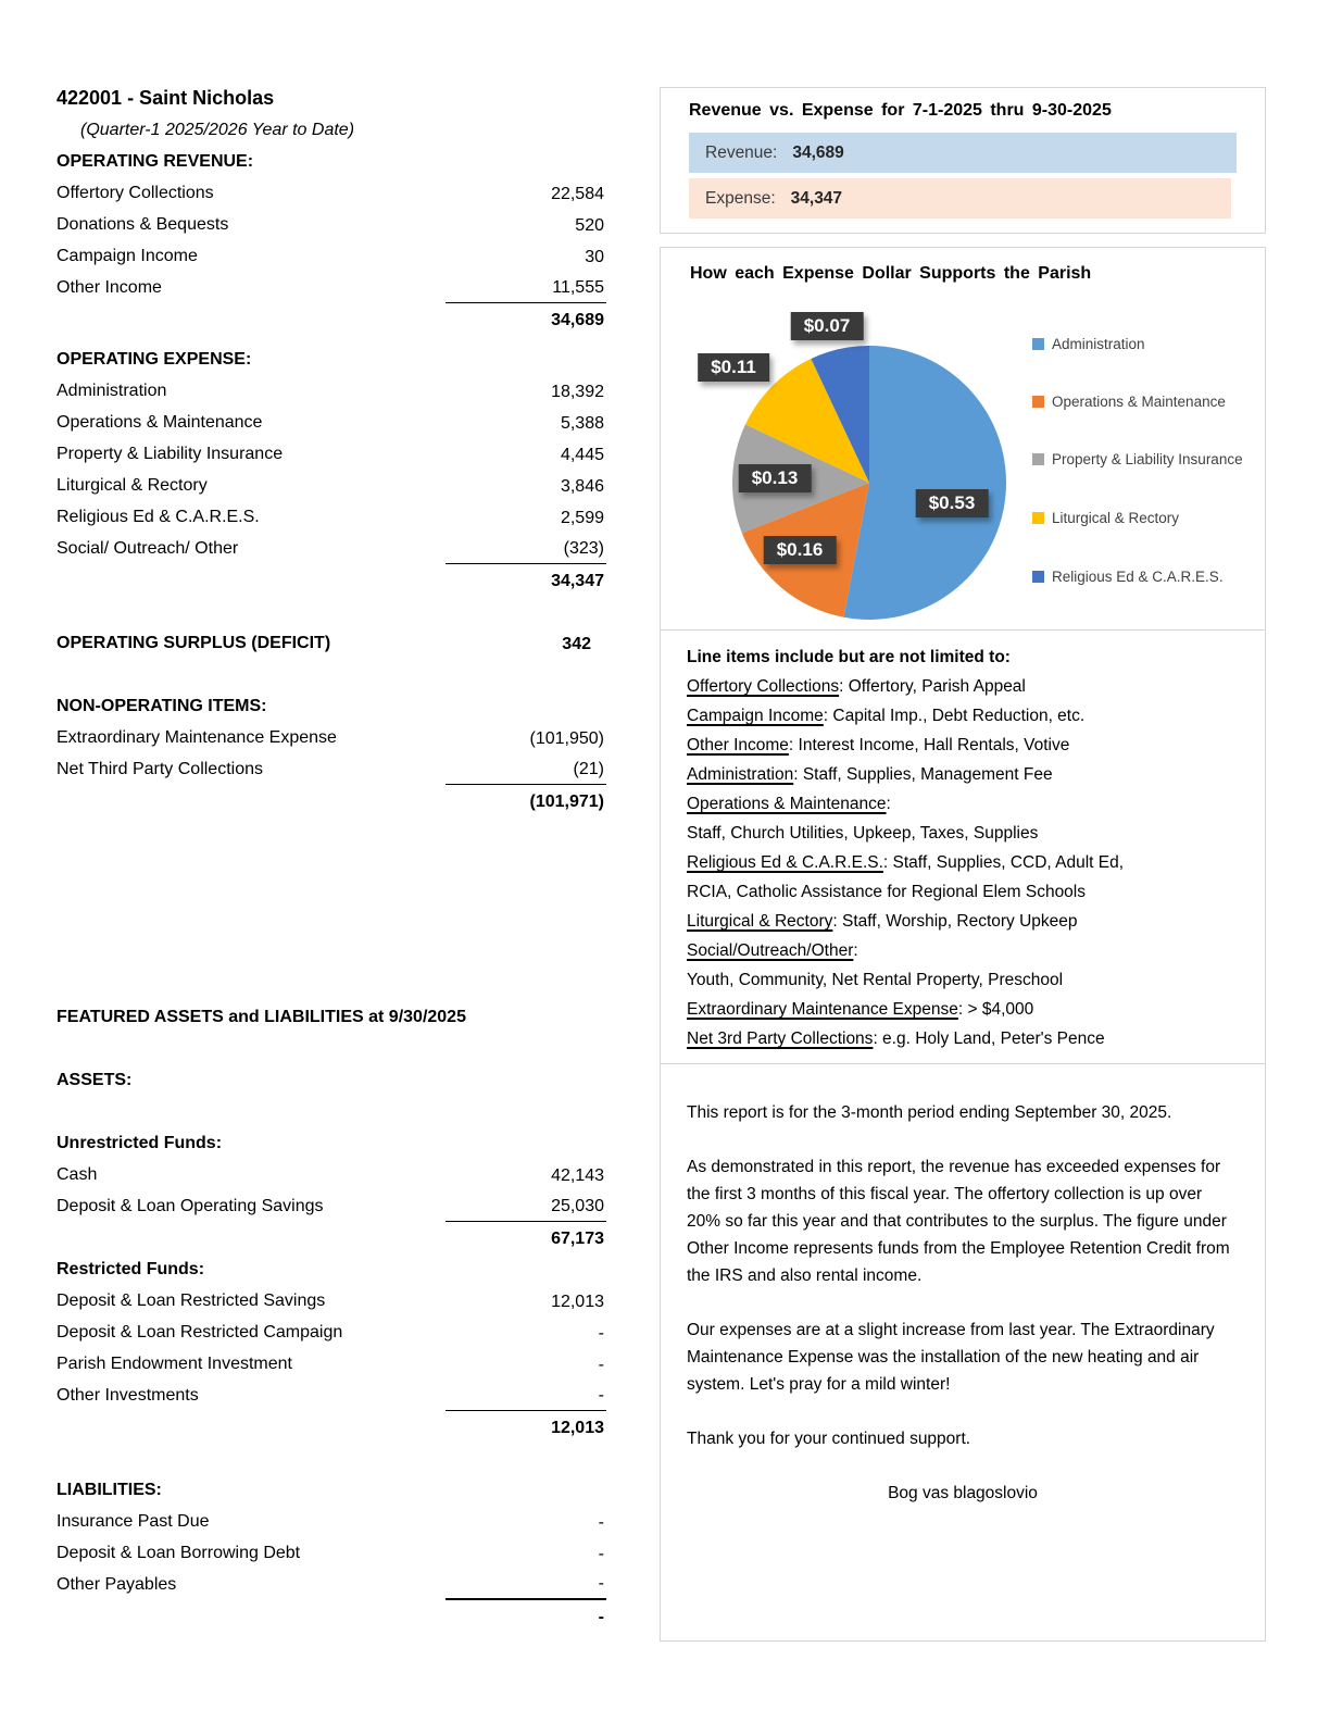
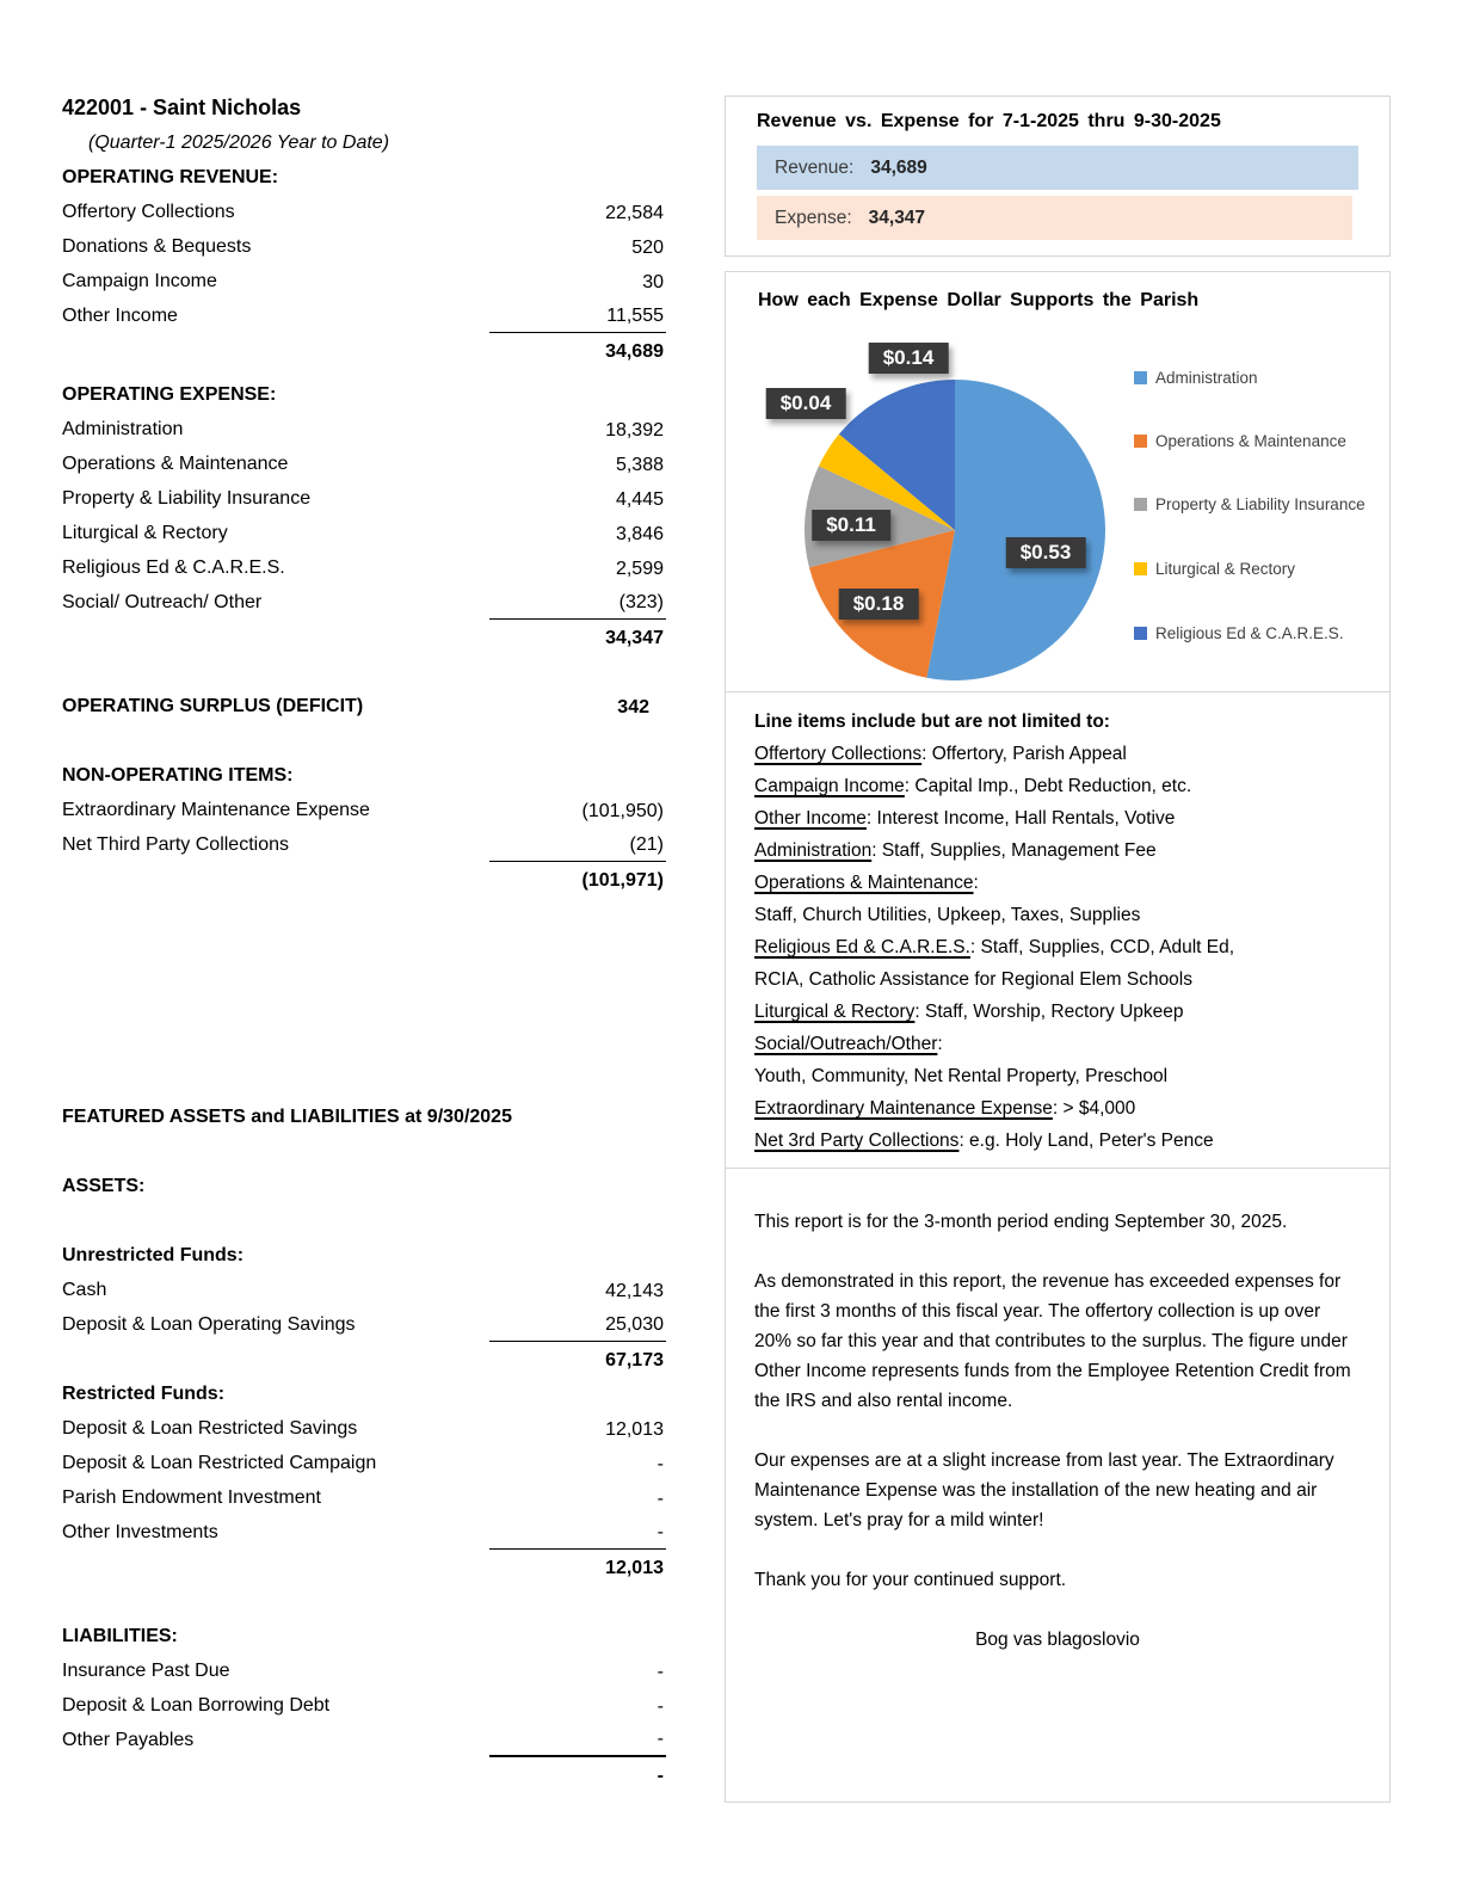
How each Expense Dollar Supports the Parish/Operations & Maintenance: $0.16 -> $0.18
How each Expense Dollar Supports the Parish/Property & Liability Insurance: $0.13 -> $0.11
How each Expense Dollar Supports the Parish/Liturgical & Rectory: $0.11 -> $0.04
How each Expense Dollar Supports the Parish/Religious Ed & C.A.R.E.S.: $0.07 -> $0.14
